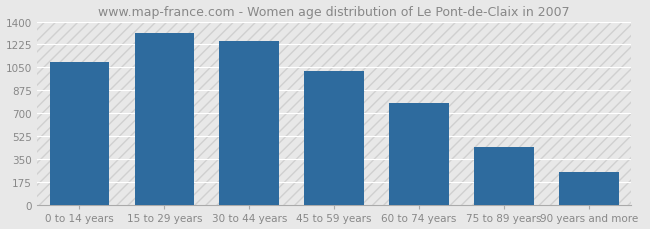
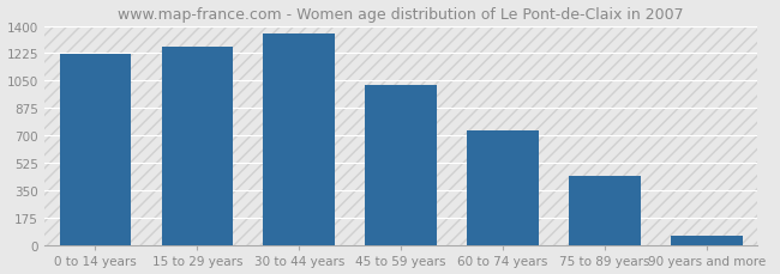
0 to 14 years: 1090 -> 1220
15 to 29 years: 1310 -> 1270
30 to 44 years: 1250 -> 1350
60 to 74 years: 780 -> 730
90 years and more: 250 -> 60
